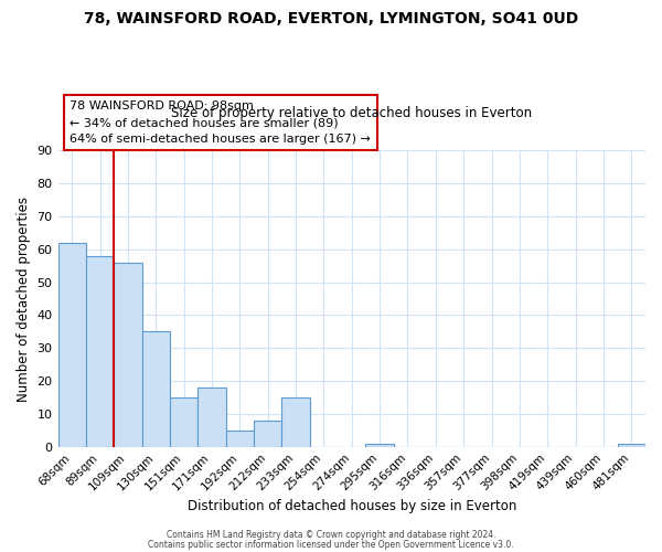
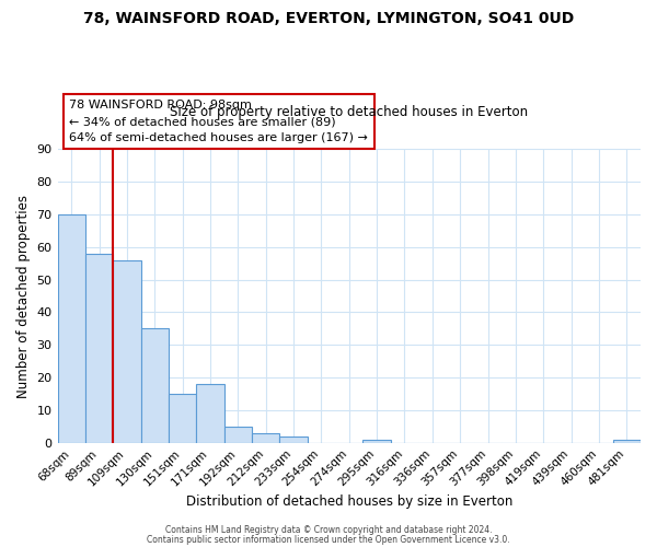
68sqm: 62 -> 70
212sqm: 8 -> 3
233sqm: 15 -> 2
